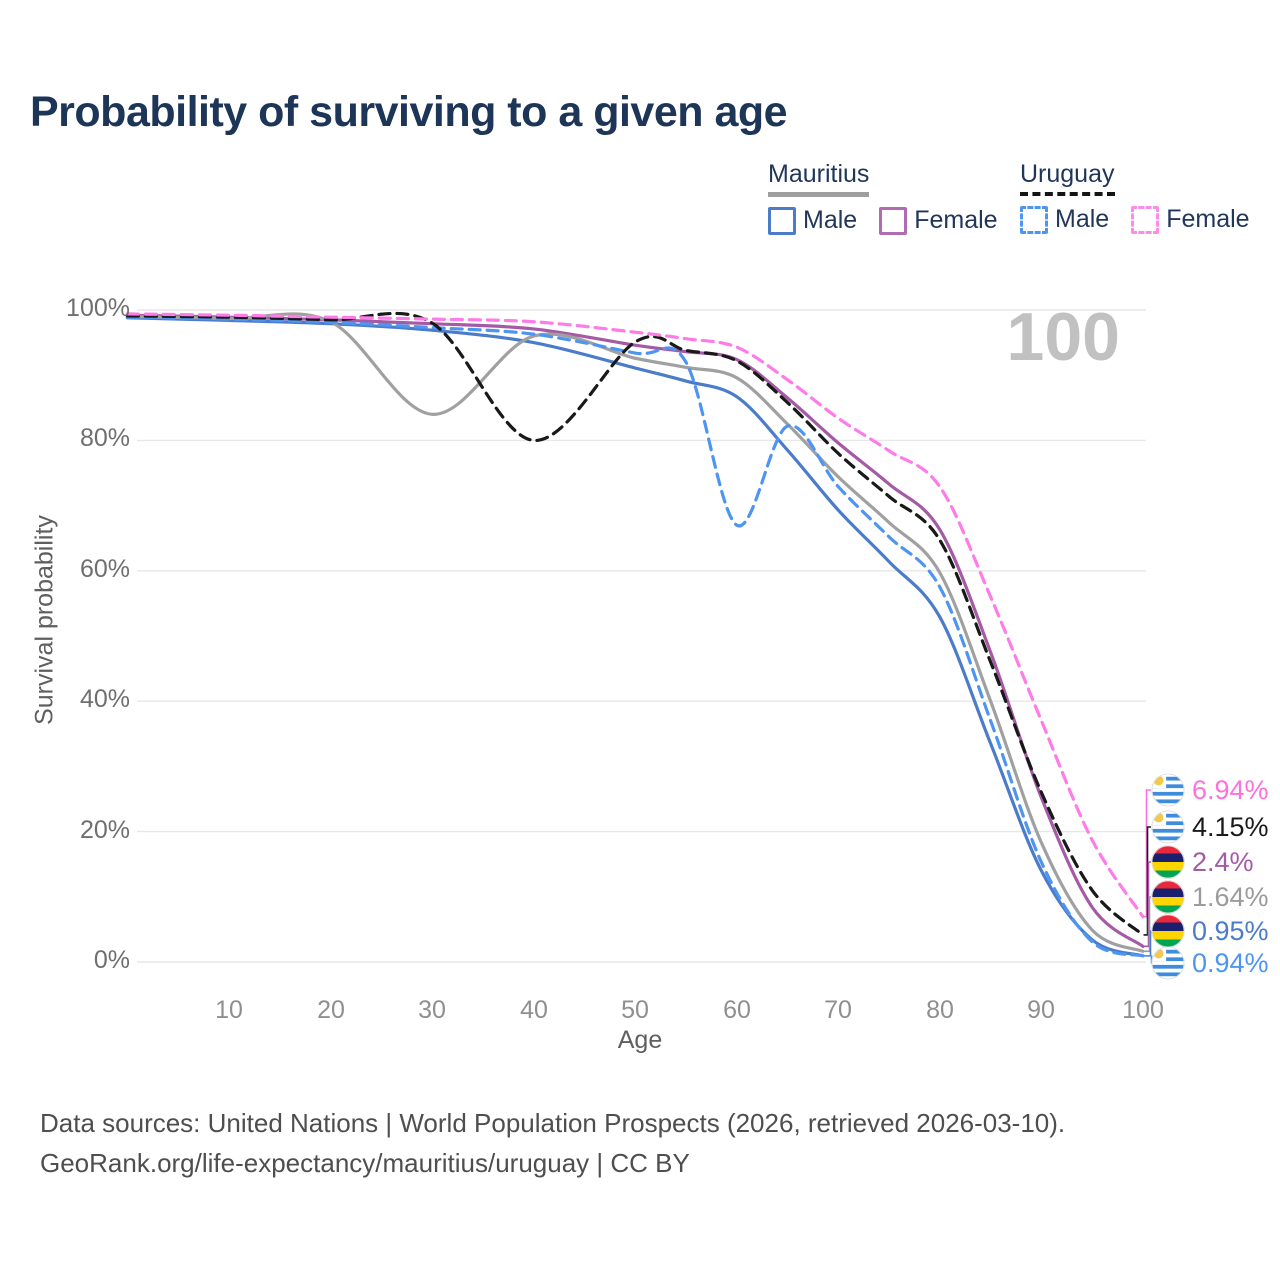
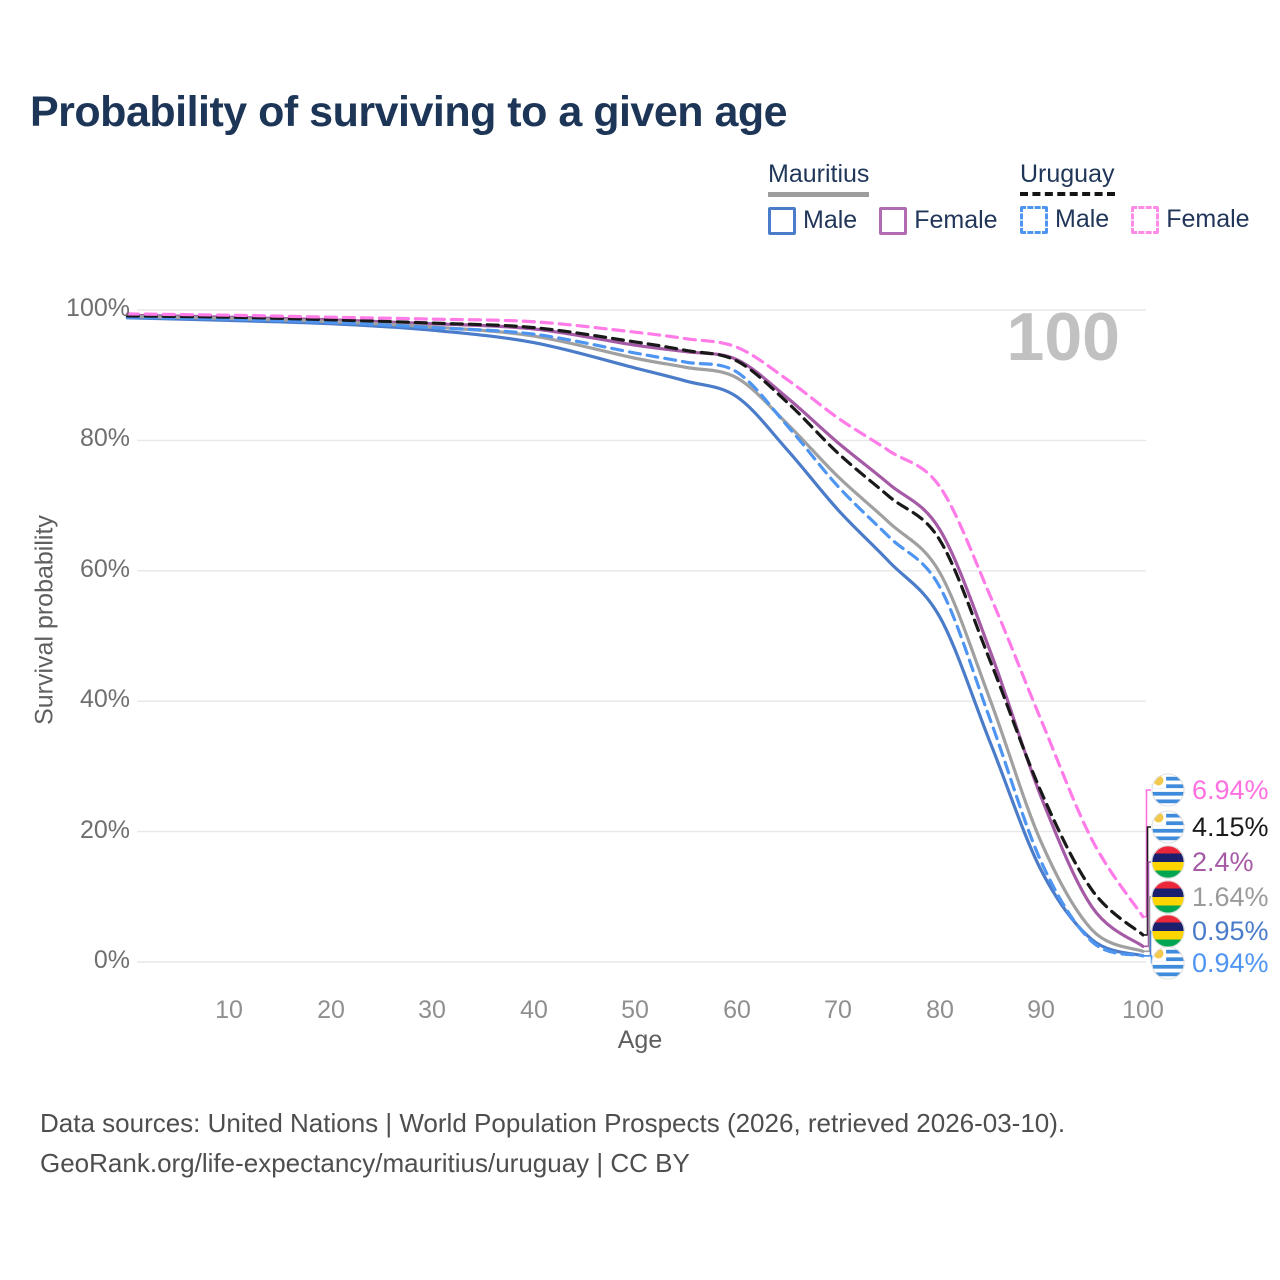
Mauritius/30: 84% -> 97%
Uruguay/40: 80% -> 97%
Uruguay Male/60: 67% -> 90%
